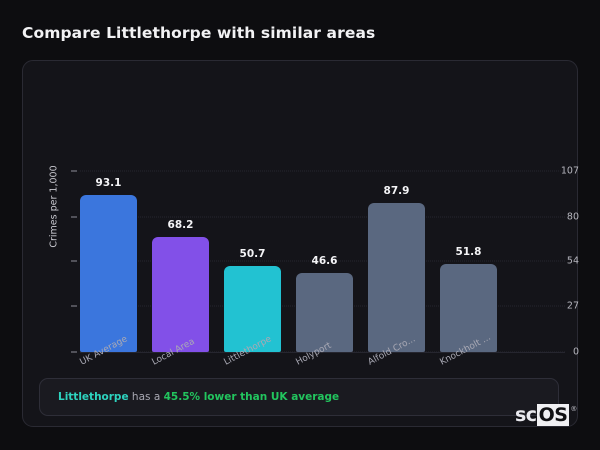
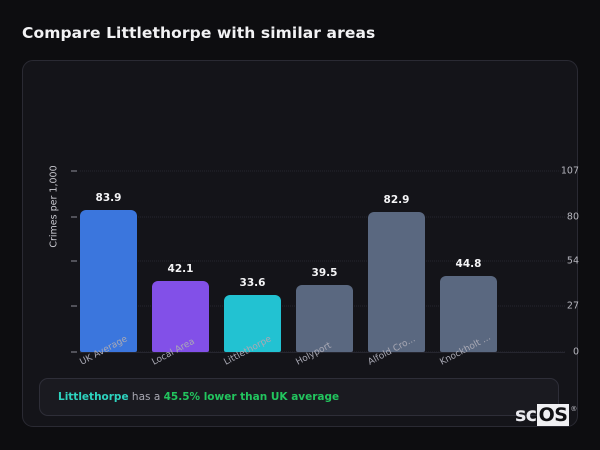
UK Average: 93.1 -> 83.9
Local Area: 68.2 -> 42.1
Littlethorpe: 50.7 -> 33.6
Holyport: 46.6 -> 39.5
Alfold Cro...: 87.9 -> 82.9
Knockholt ...: 51.8 -> 44.8
